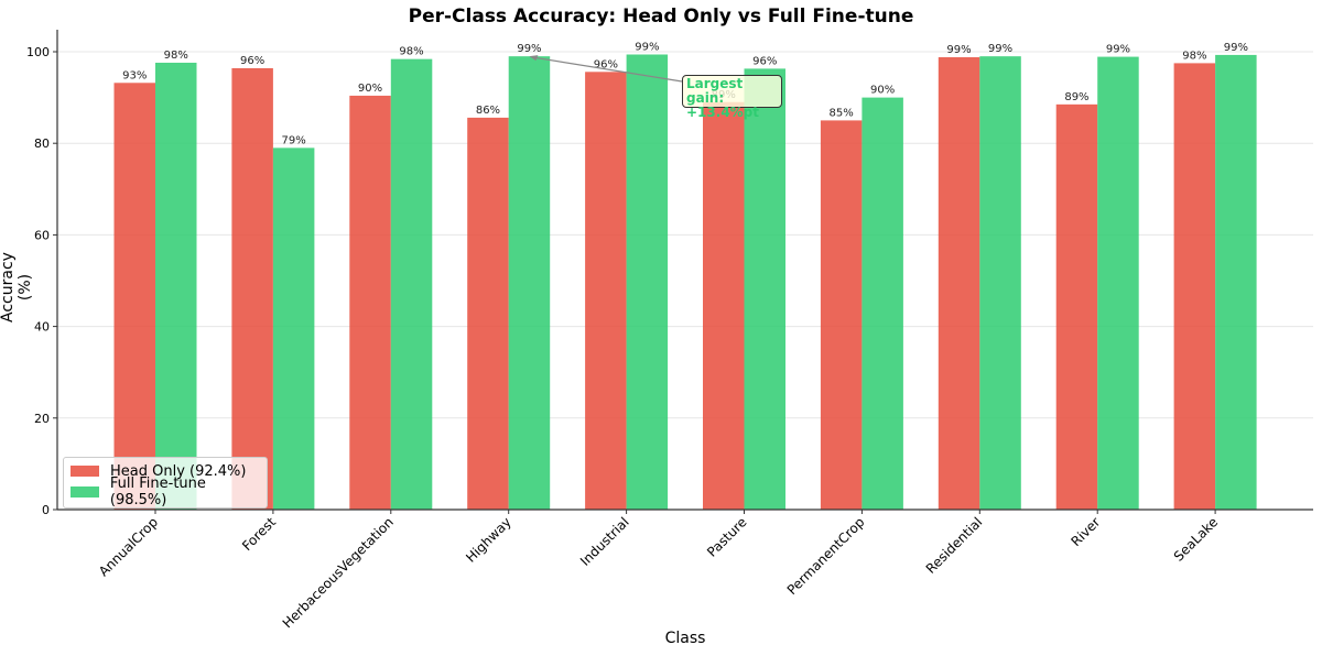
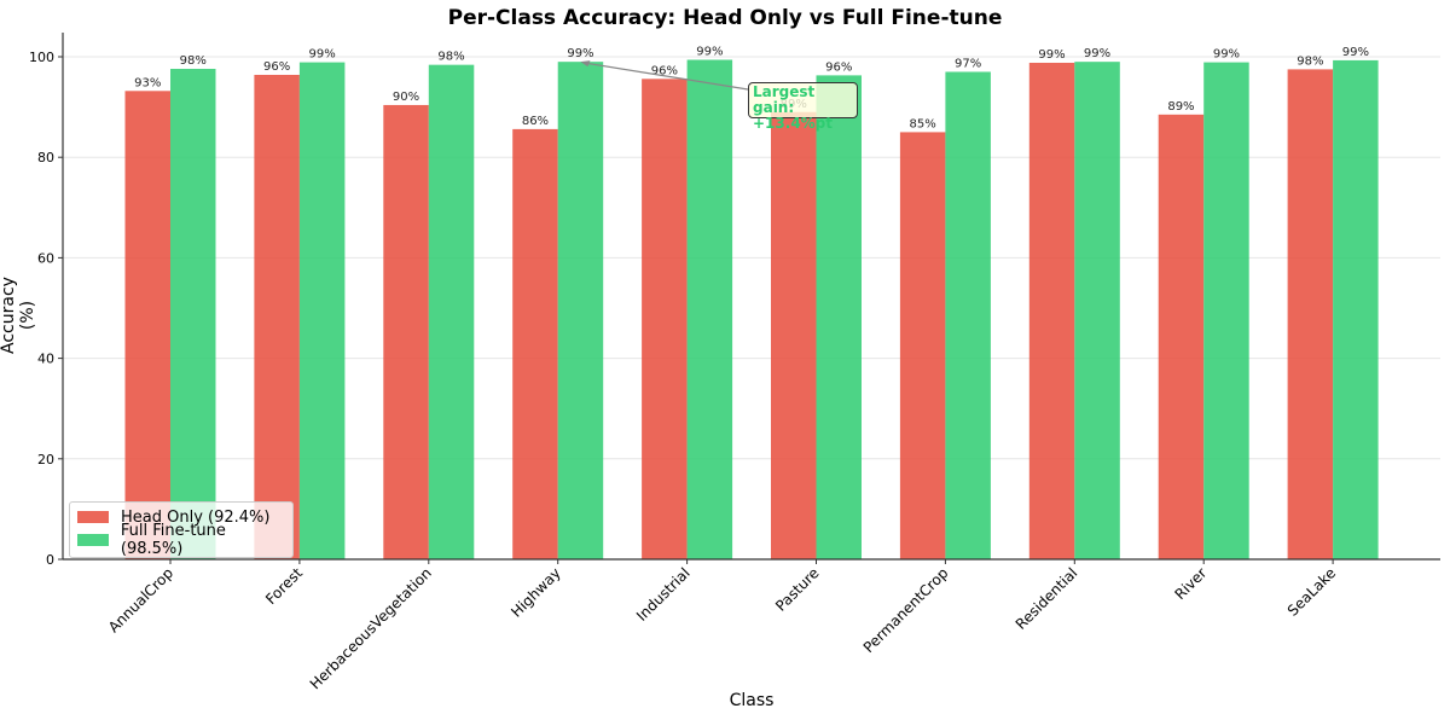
Full Fine-tune (98.5%)/Forest: 79% -> 99%
Full Fine-tune (98.5%)/PermanentCrop: 90% -> 97%
